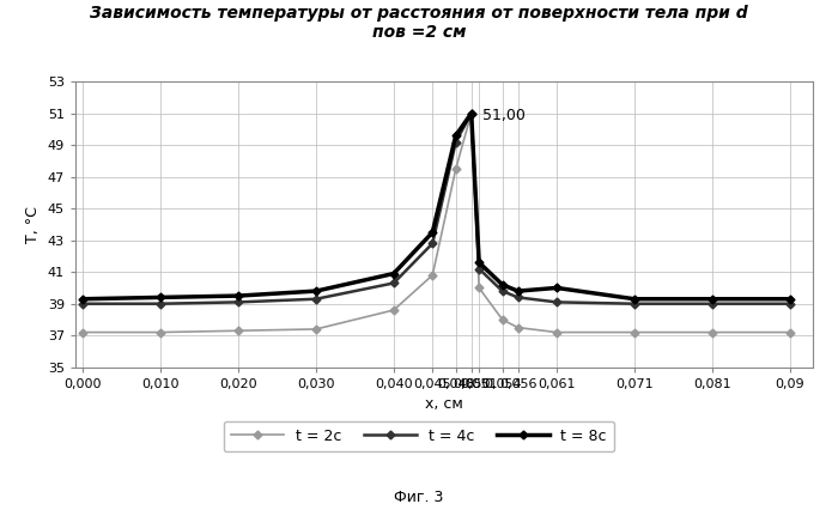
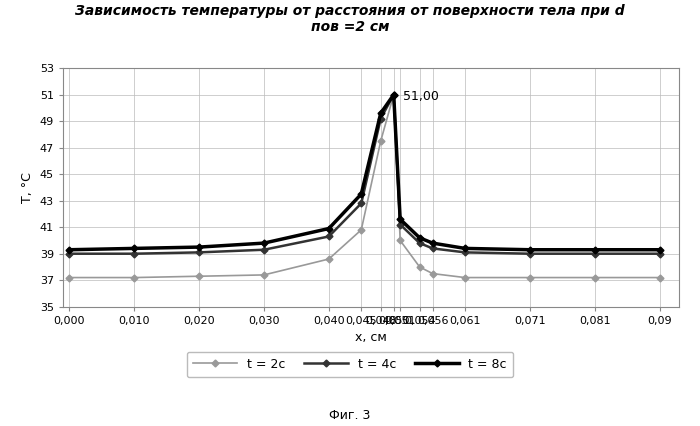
t = 8с/0,061: 40.0 -> 39.4
